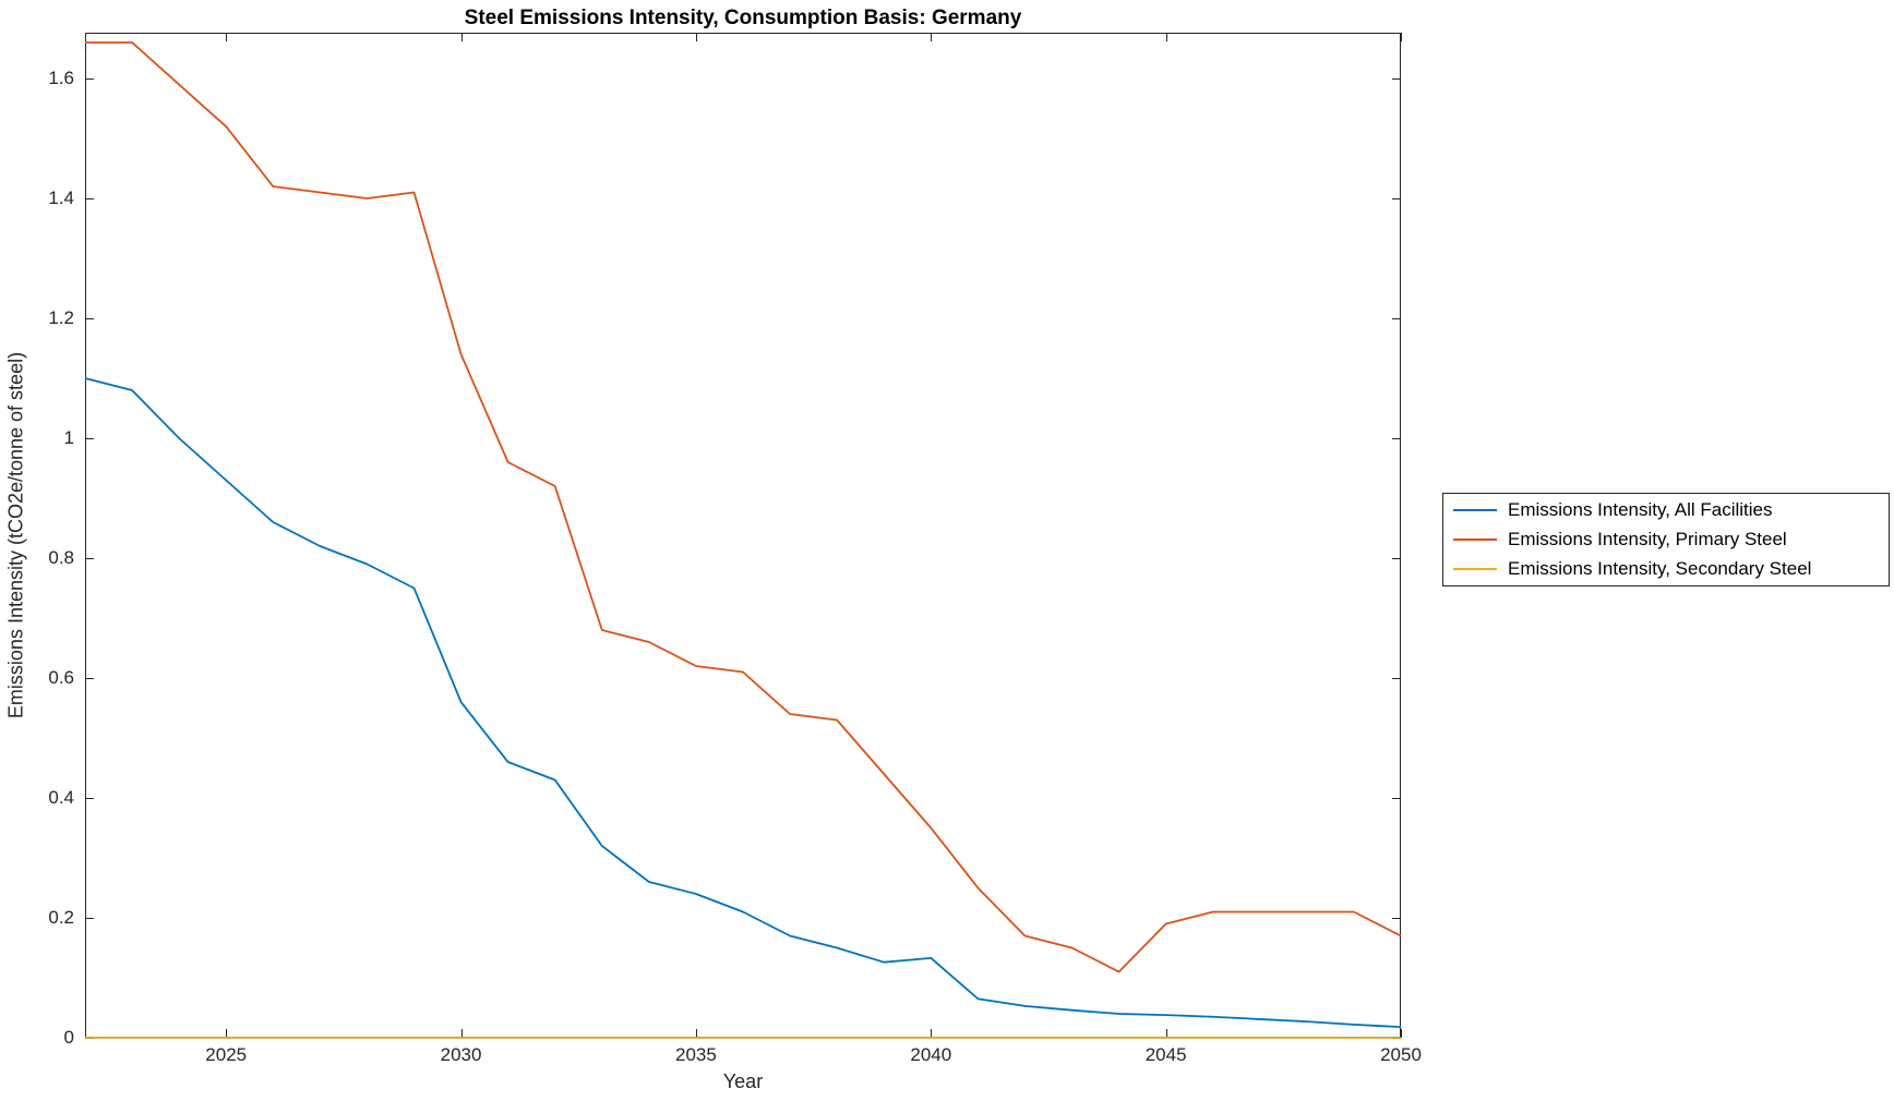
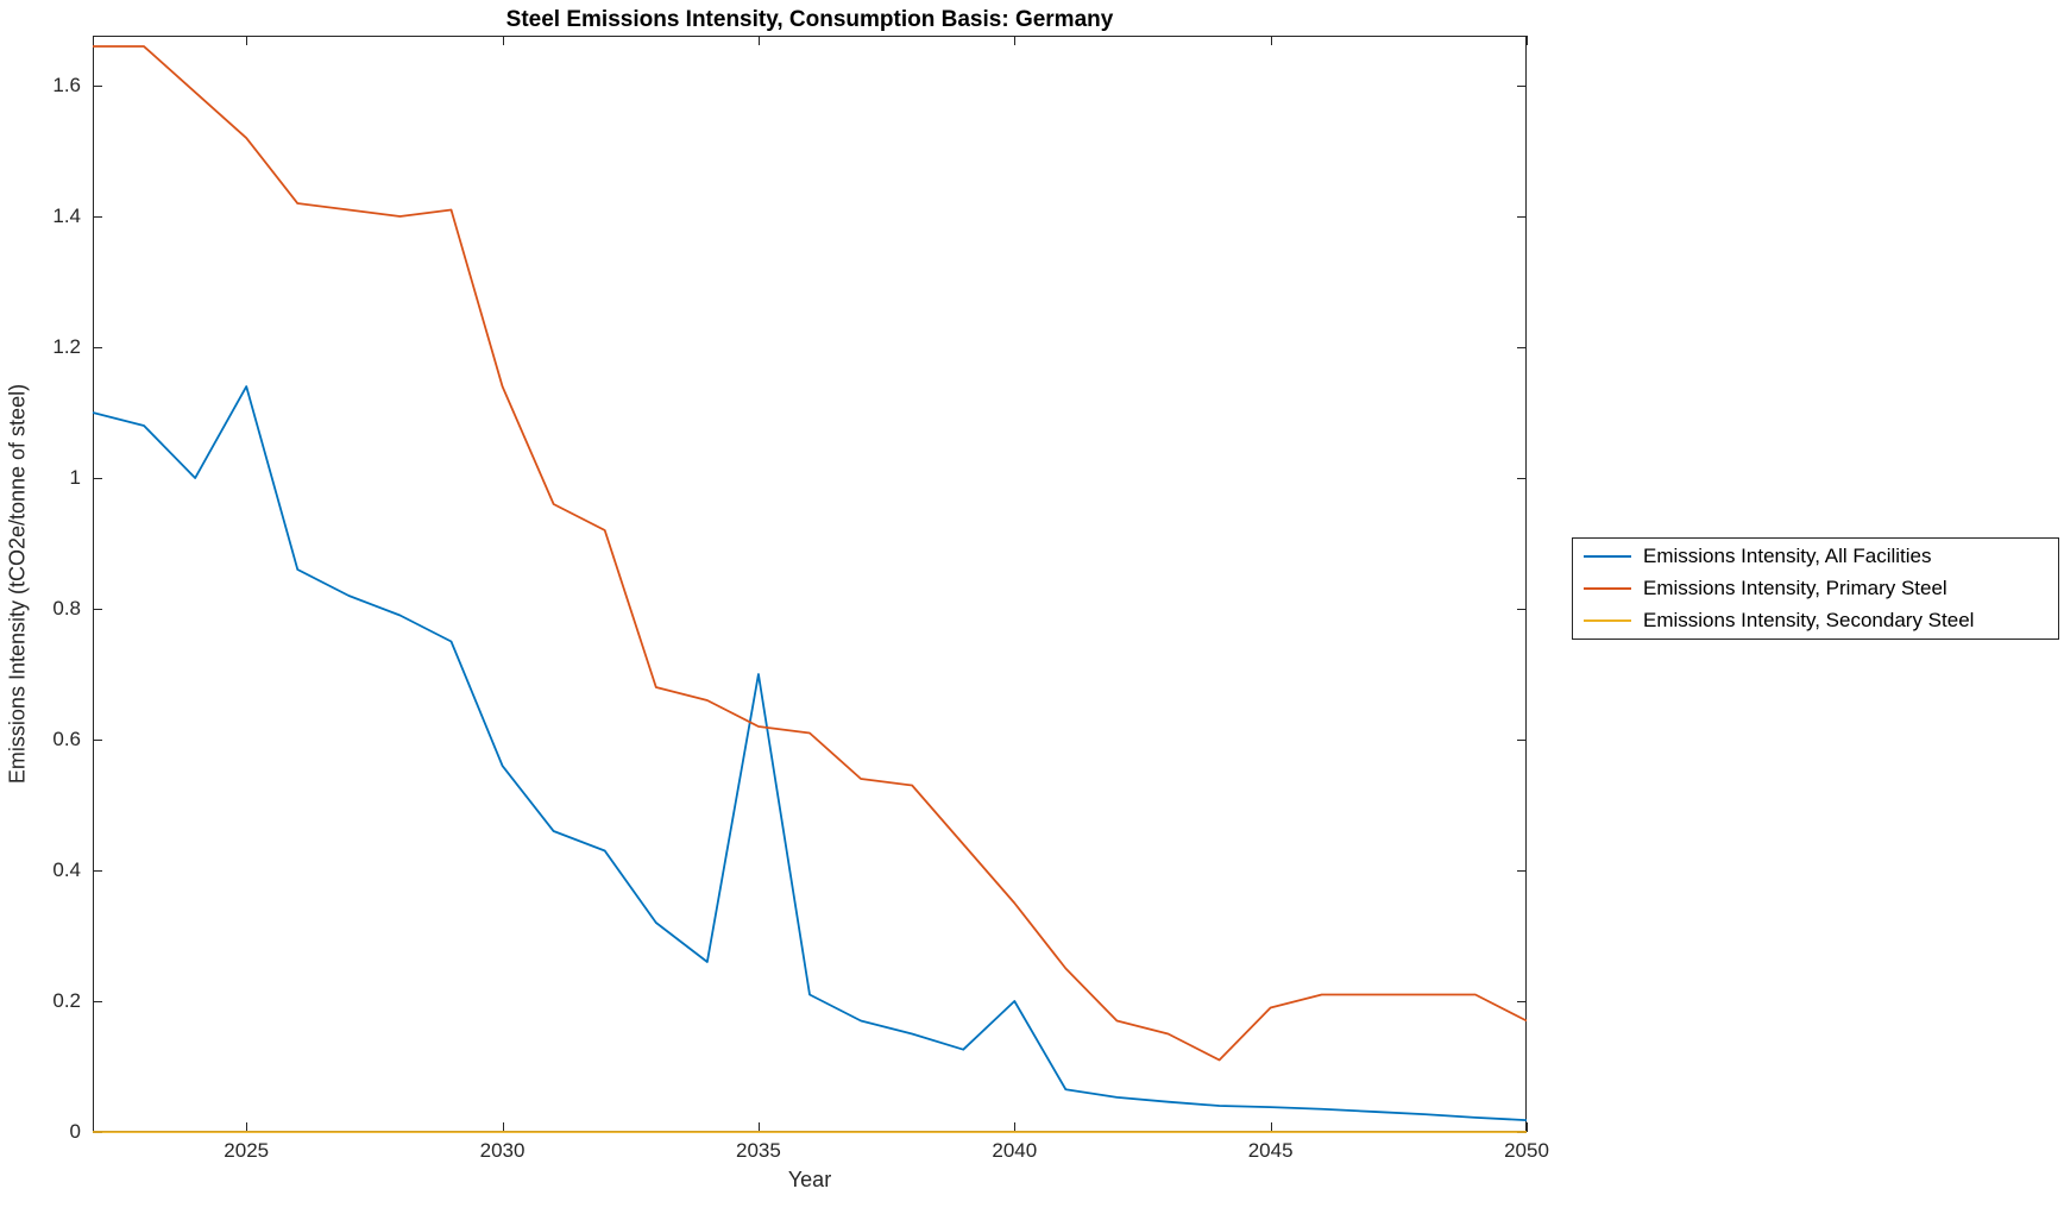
Emissions Intensity, All Facilities/2025: 0.93 -> 1.14
Emissions Intensity, All Facilities/2035: 0.24 -> 0.70
Emissions Intensity, All Facilities/2040: 0.13 -> 0.20
